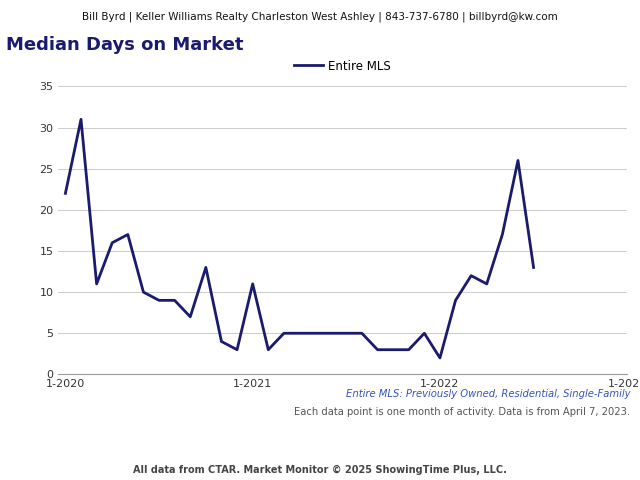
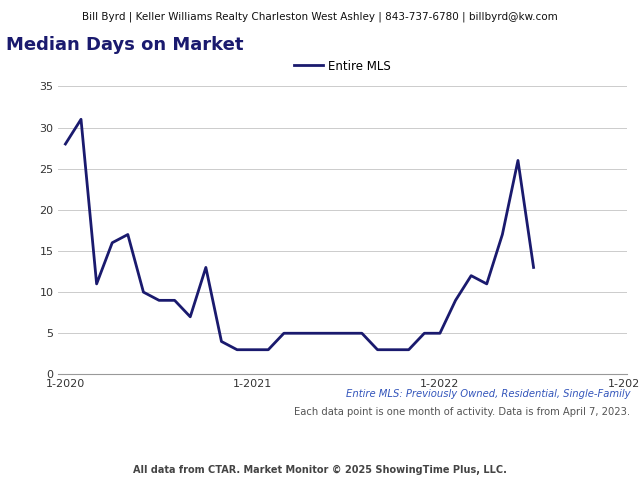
1-2020: 22 -> 28
1-2021: 11 -> 3
1-2022: 2 -> 5
